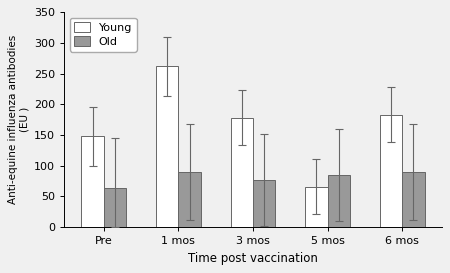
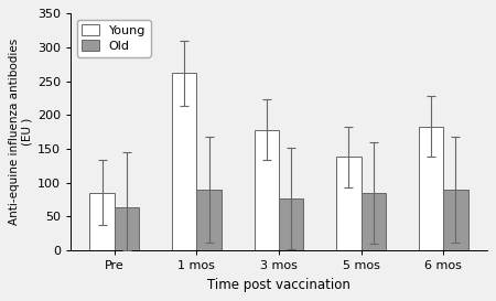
Young/Pre: 148 -> 85
Young/5 mos: 66 -> 138
